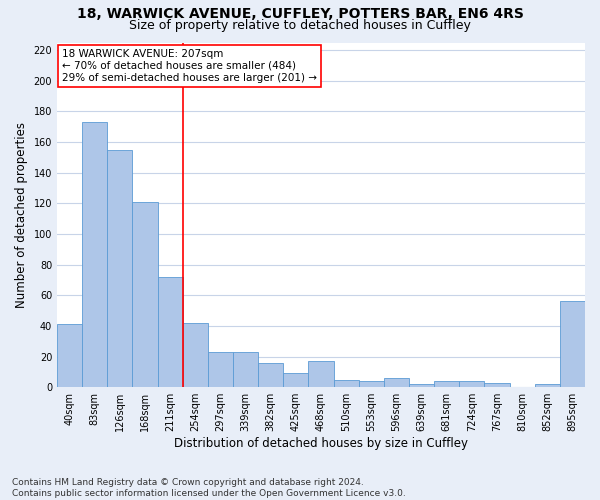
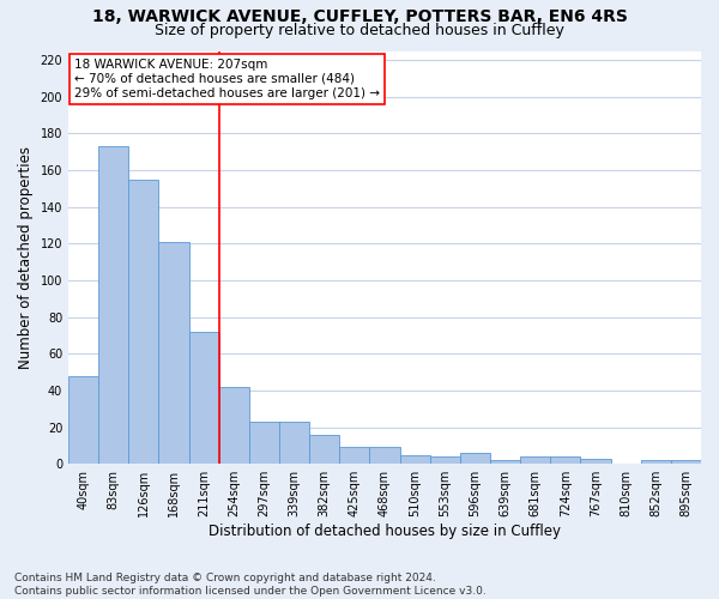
40sqm: 41 -> 48
468sqm: 17 -> 9
895sqm: 56 -> 2
